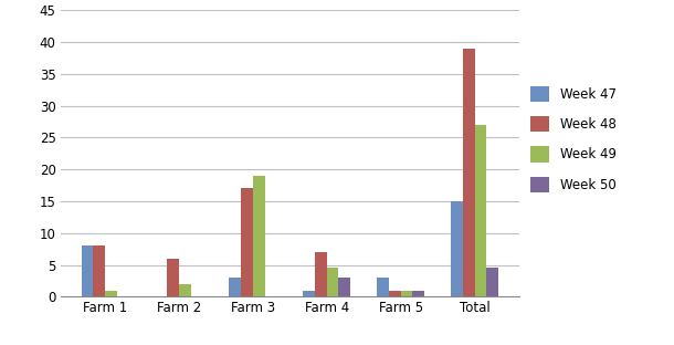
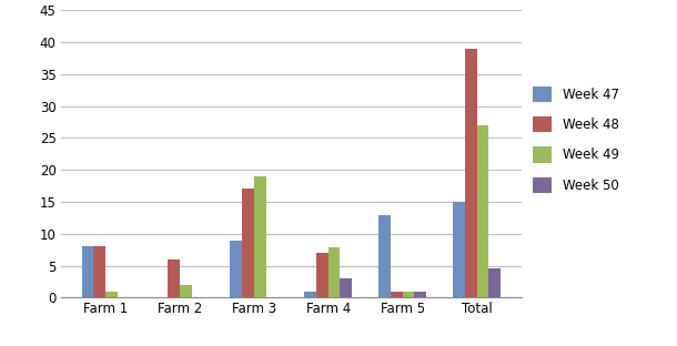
Week 47/Farm 3: 3 -> 9
Week 49/Farm 4: 4.5 -> 7.8
Week 47/Farm 5: 3 -> 13
